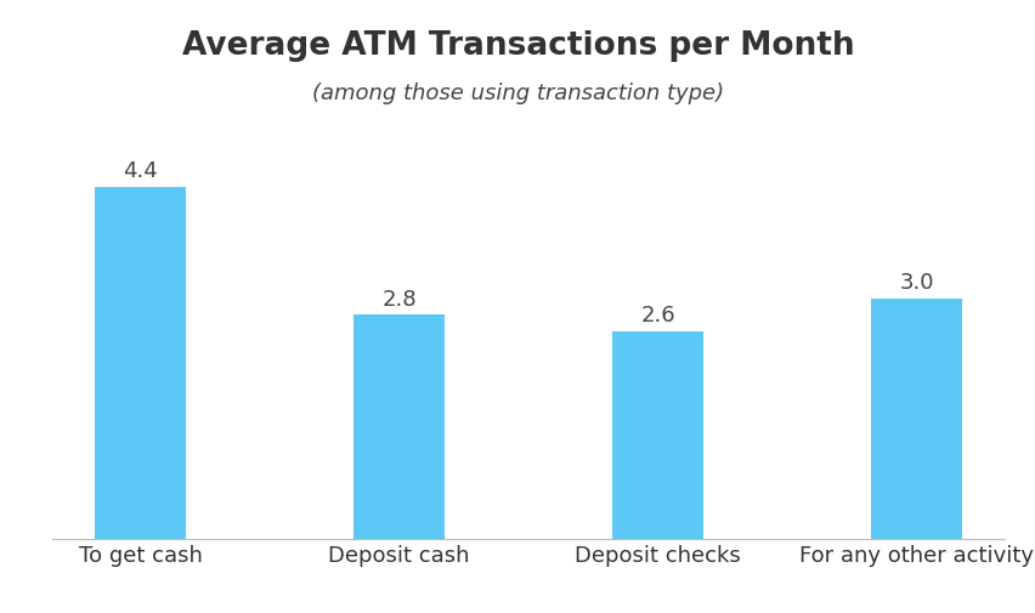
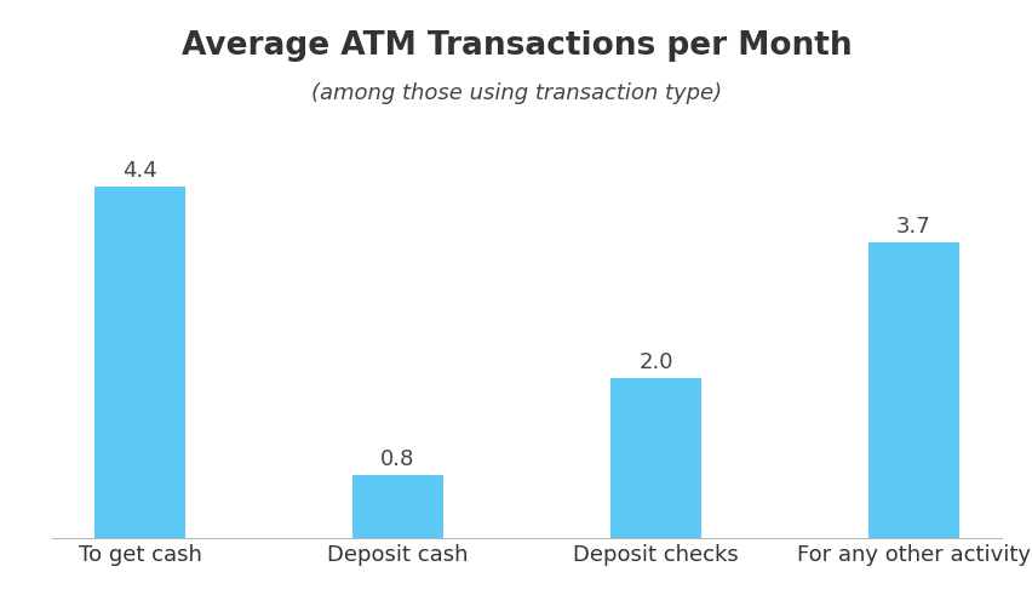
Deposit cash: 2.8 -> 0.8
Deposit checks: 2.6 -> 2.0
For any other activity: 3.0 -> 3.7
